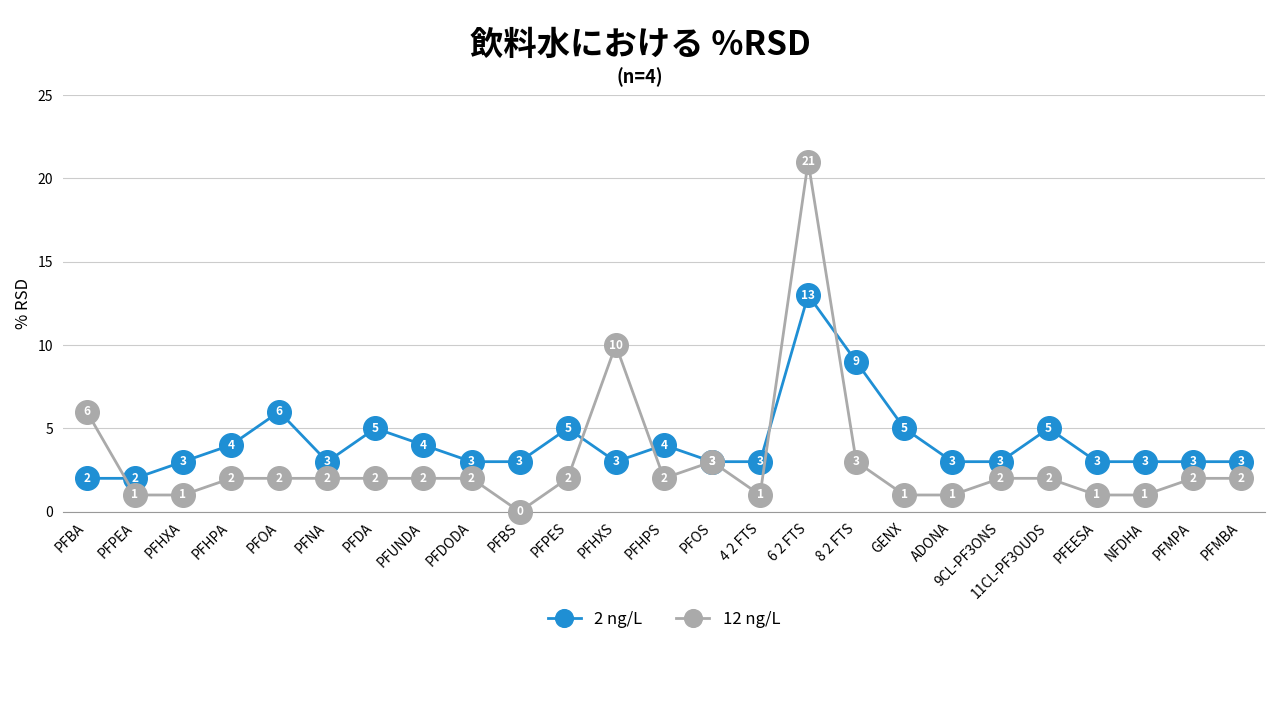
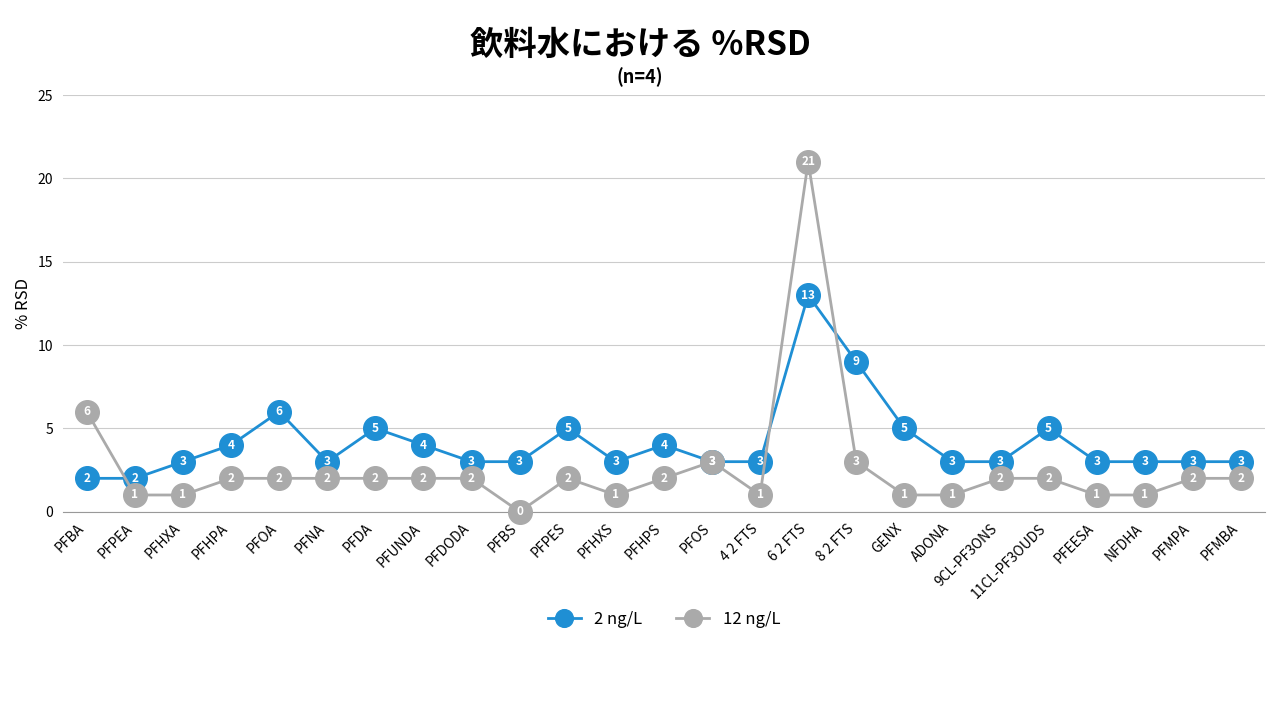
12 ng/L/PFHXS: 10 -> 1
